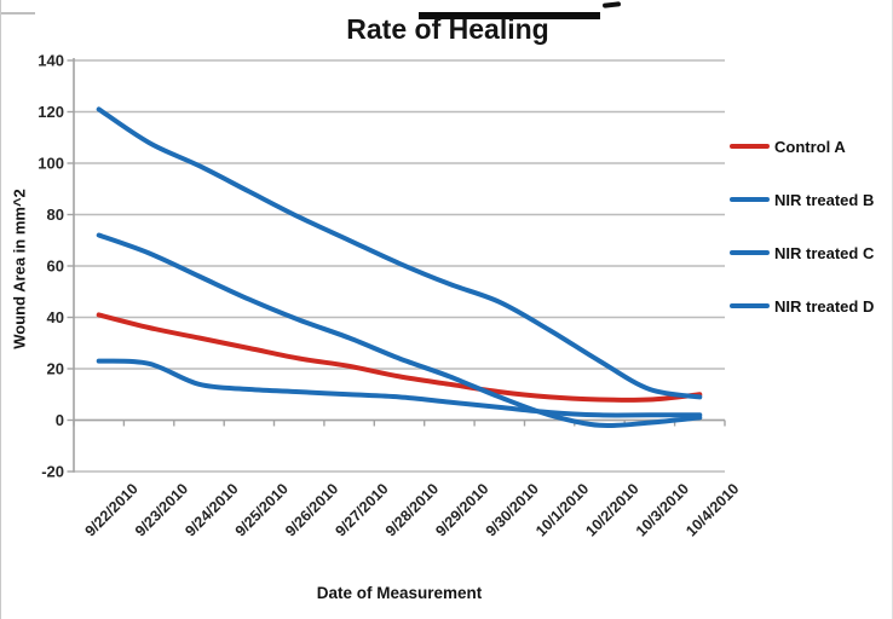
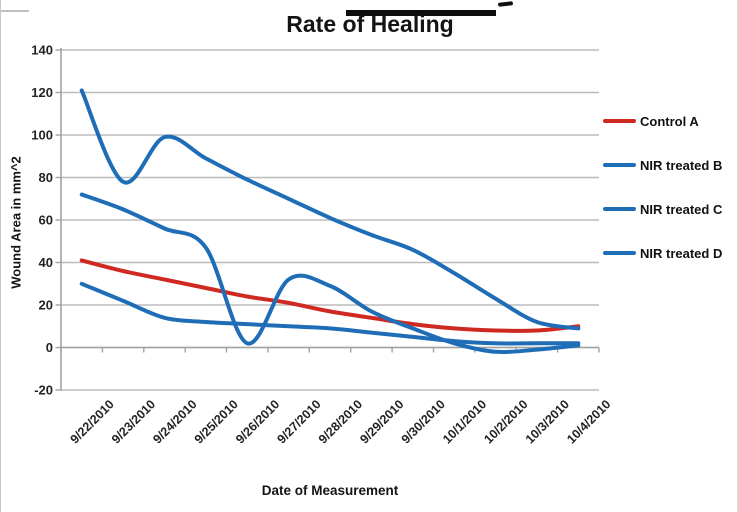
NIR treated D/9/22/2010: 23 -> 30
NIR treated B/9/23/2010: 108 -> 78
NIR treated C/9/26/2010: 39 -> 2
NIR treated C/9/28/2010: 24 -> 29
